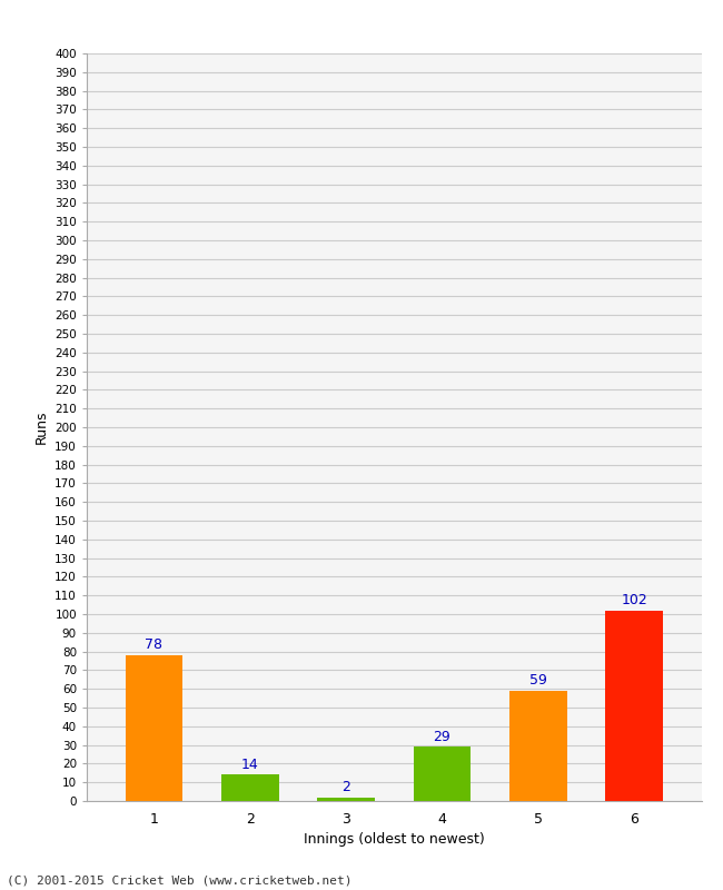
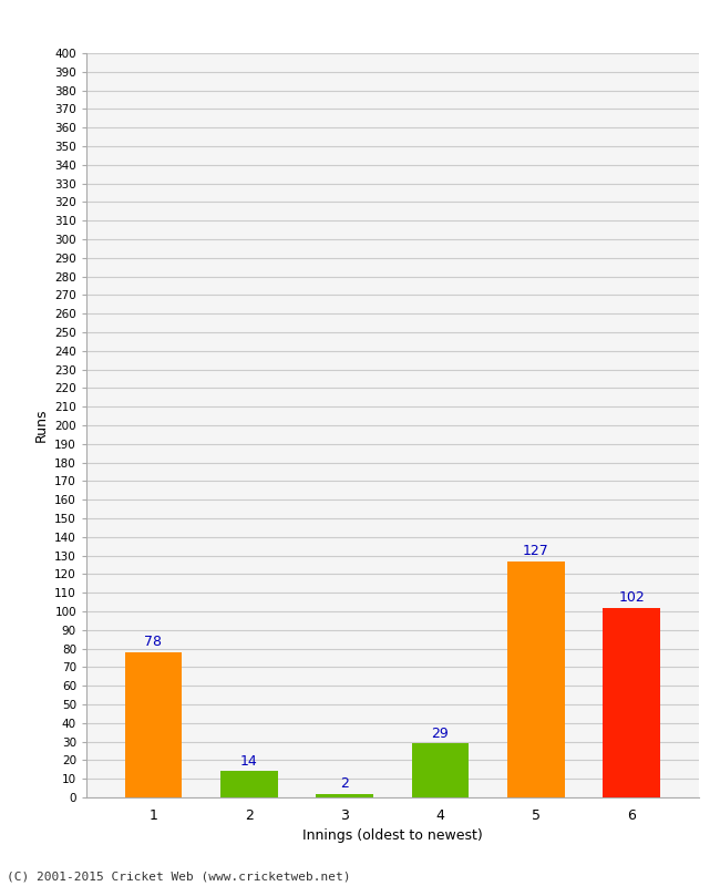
5: 59 -> 127
